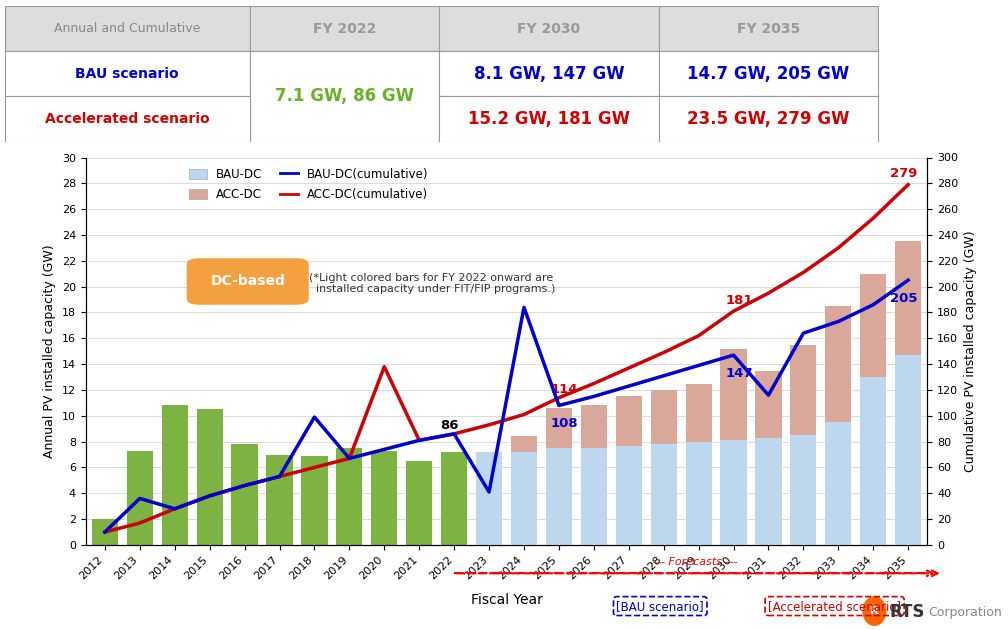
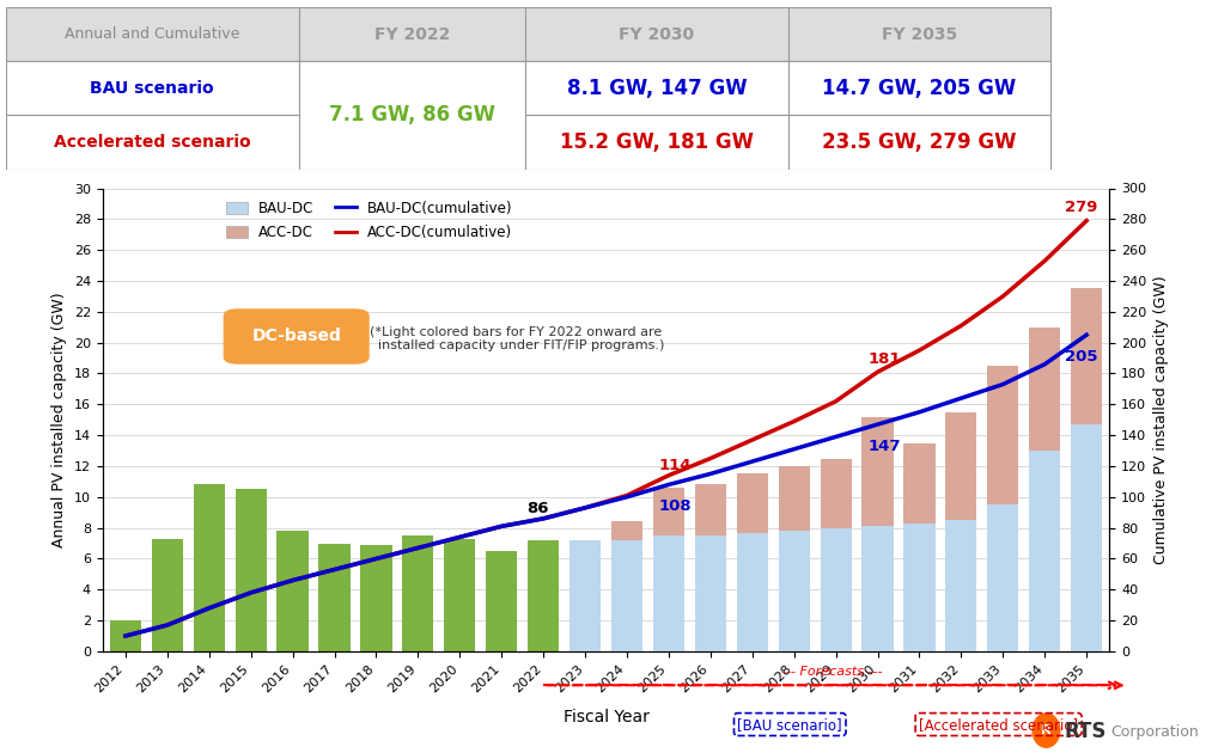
BAU-DC(cumulative)/2013: 36 -> 17
BAU-DC(cumulative)/2018: 99 -> 60
ACC-DC(cumulative)/2020: 138 -> 74
BAU-DC(cumulative)/2023: 41 -> 93
BAU-DC(cumulative)/2024: 184 -> 100
BAU-DC(cumulative)/2031: 116 -> 155
